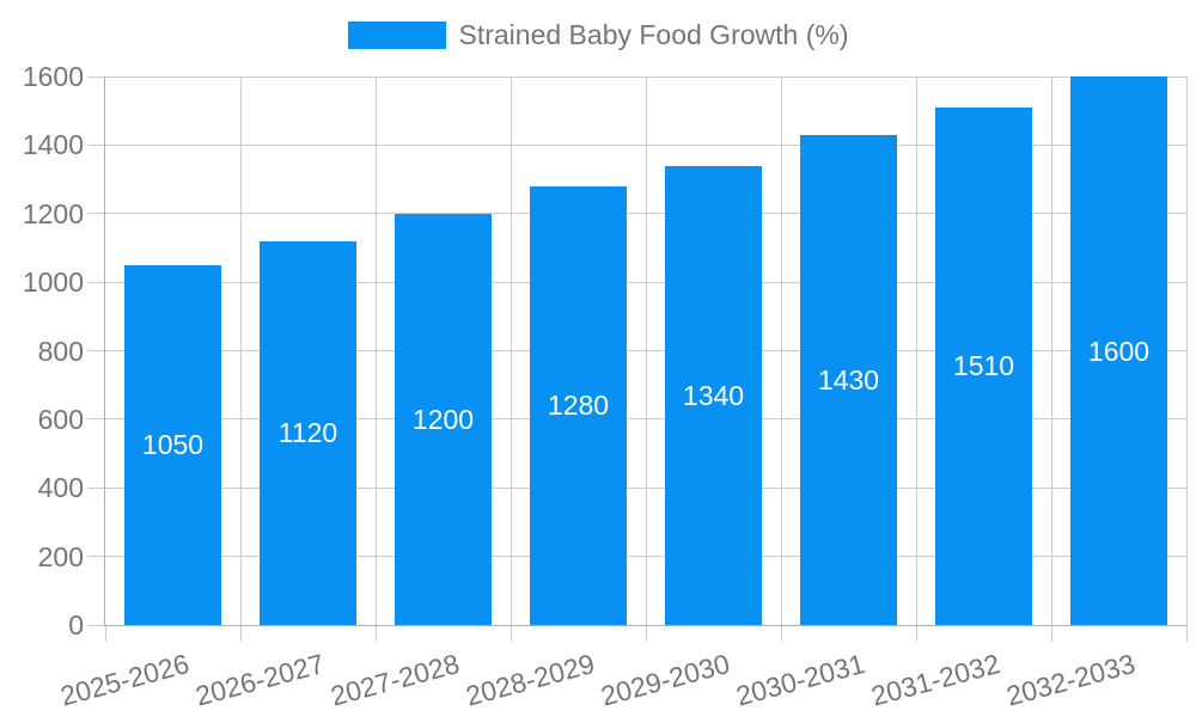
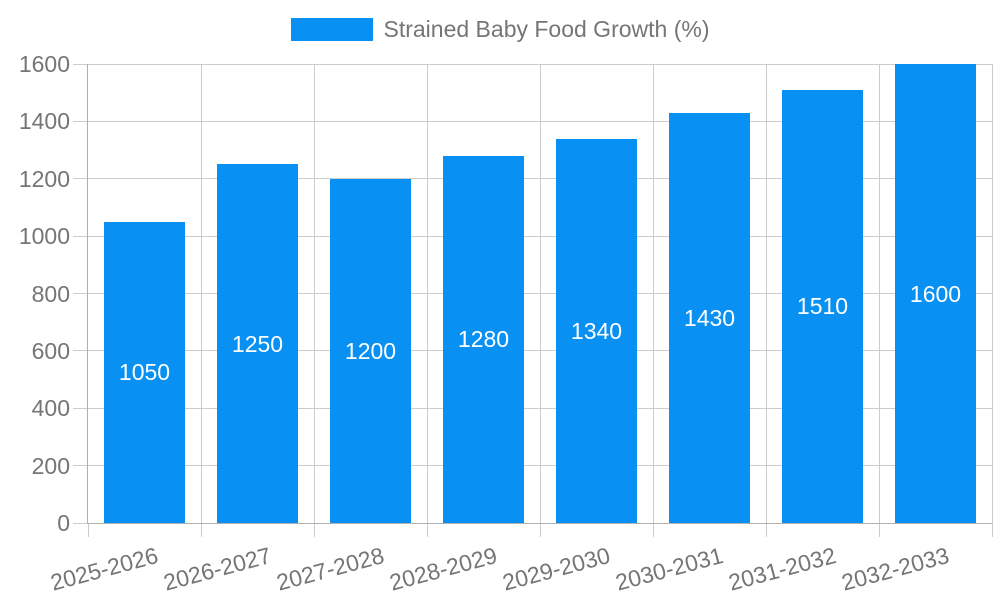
2026-2027: 1120 -> 1250
